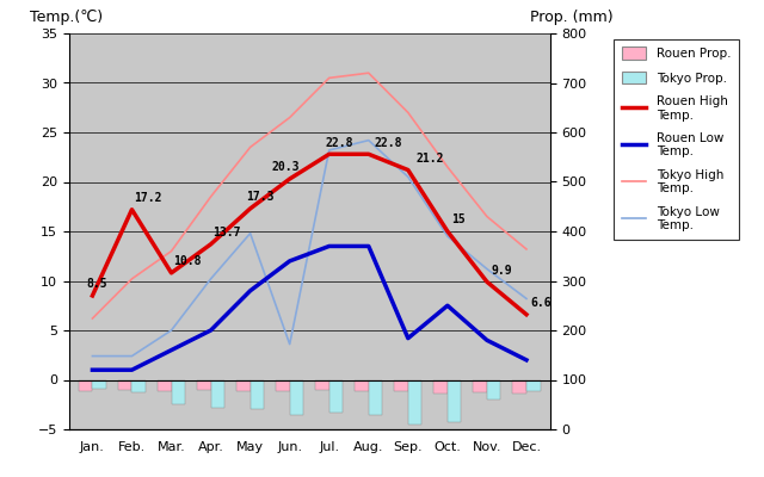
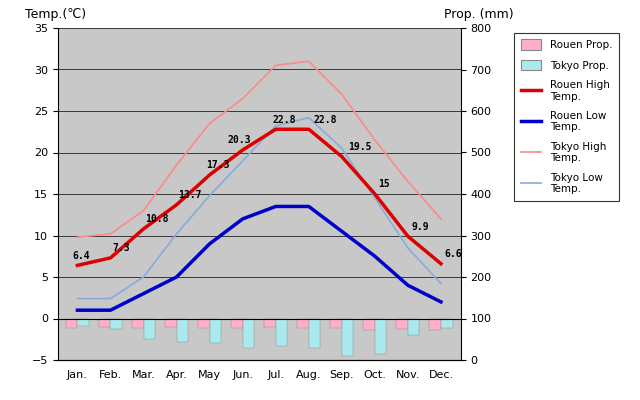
Rouen High Temp./Jan.: 8.5 -> 6.4
Tokyo High Temp./Jan.: 6.2 -> 9.8
Rouen High Temp./Feb.: 17.2 -> 7.3
Tokyo Low Temp./Jun.: 3.6 -> 19.0
Rouen High Temp./Sep.: 21.2 -> 19.5
Rouen Low Temp./Sep.: 4.2 -> 10.5
Tokyo Low Temp./Nov.: 11.2 -> 8.5
Tokyo High Temp./Dec.: 13.2 -> 12.0
Tokyo Low Temp./Dec.: 8.2 -> 4.2
